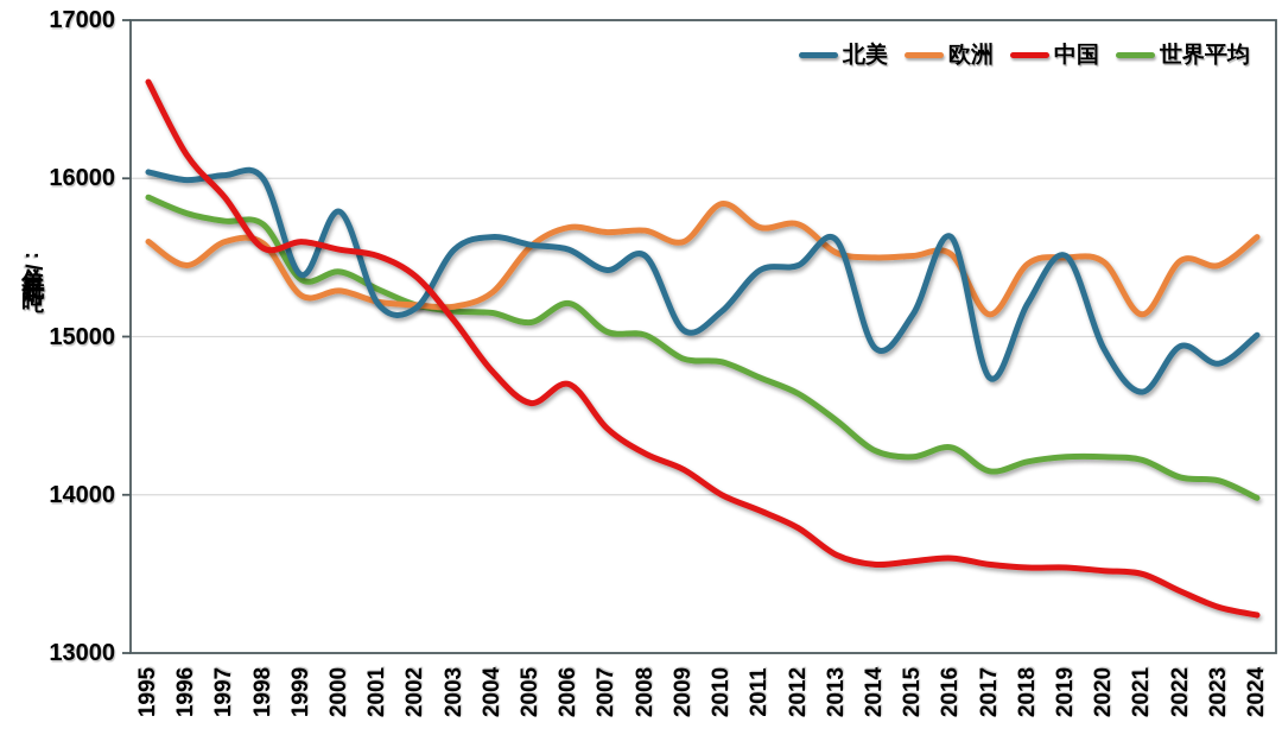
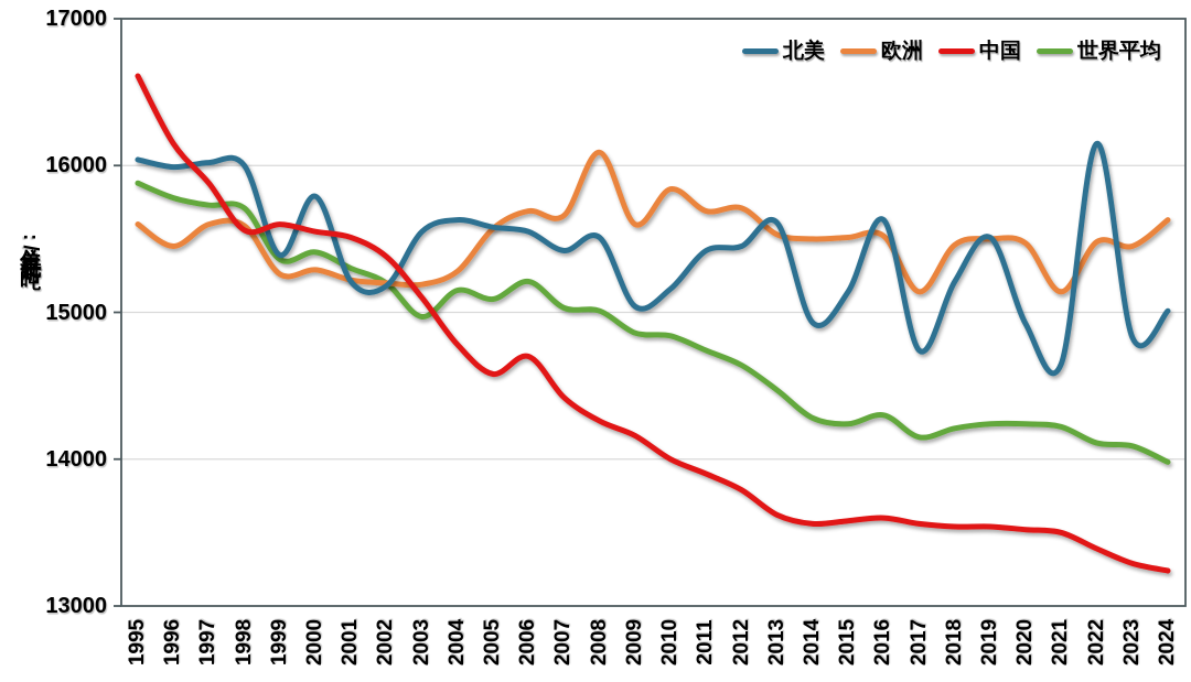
世界平均/2003: 15160 -> 14970
欧洲/2008: 15670 -> 16090
北美/2022: 14940 -> 16150
